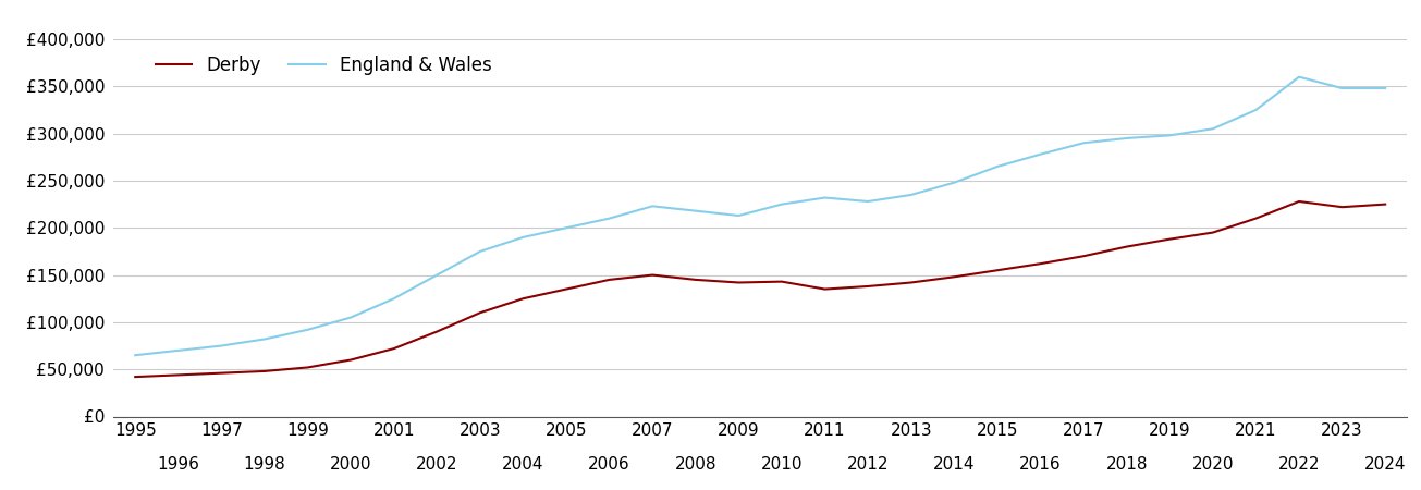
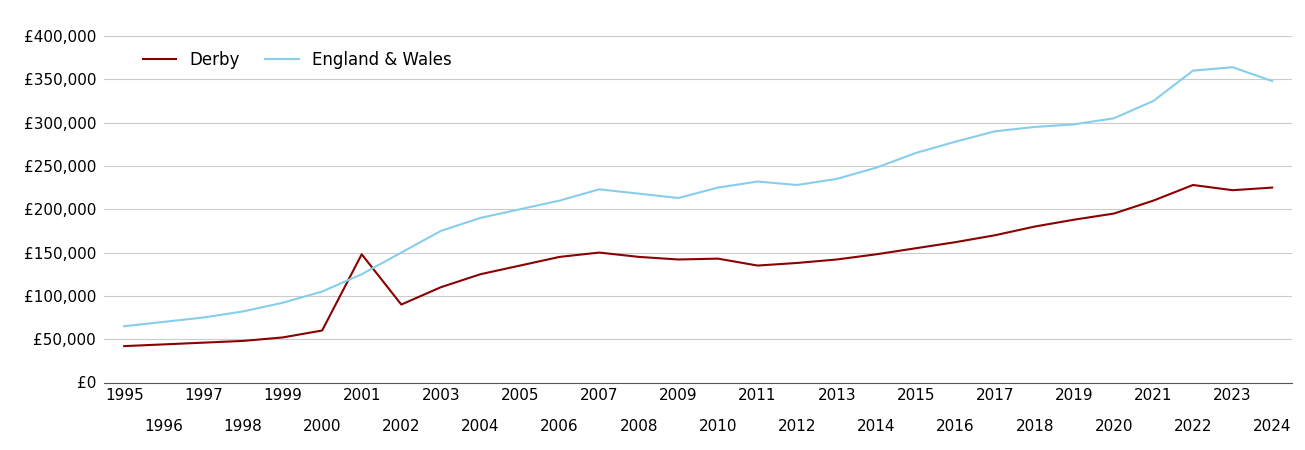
Derby/2001: £72,000 -> £148,000
England & Wales/2023: £348,000 -> £364,000
